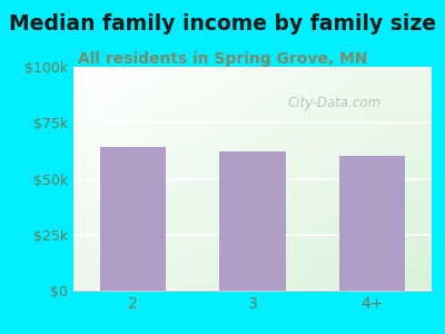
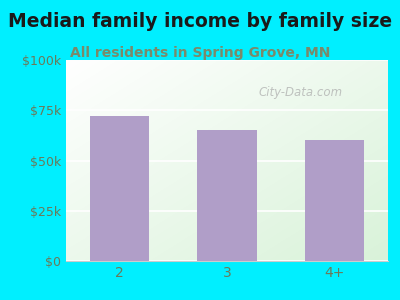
2: $64k -> $72k
3: $62k -> $65k
